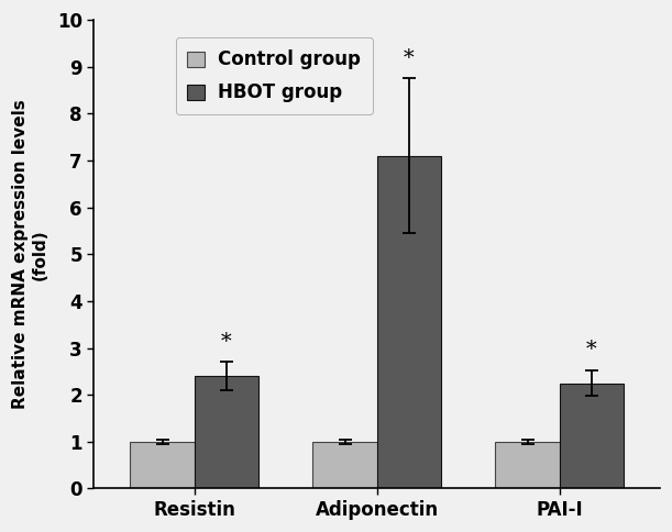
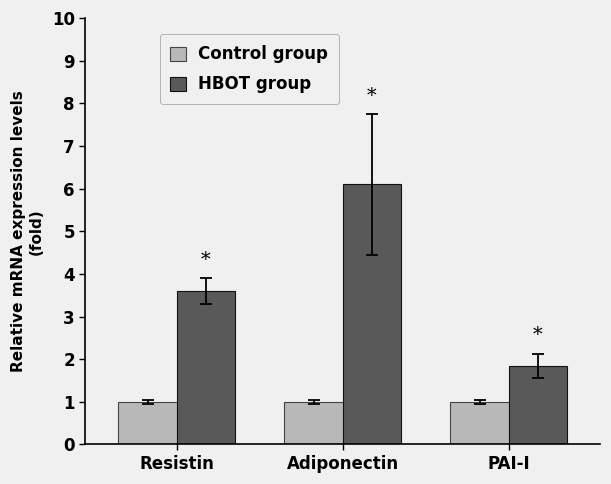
HBOT group/Resistin: 2.40 -> 3.60
HBOT group/Adiponectin: 7.10 -> 6.10
HBOT group/PAI-I: 2.25 -> 1.85
